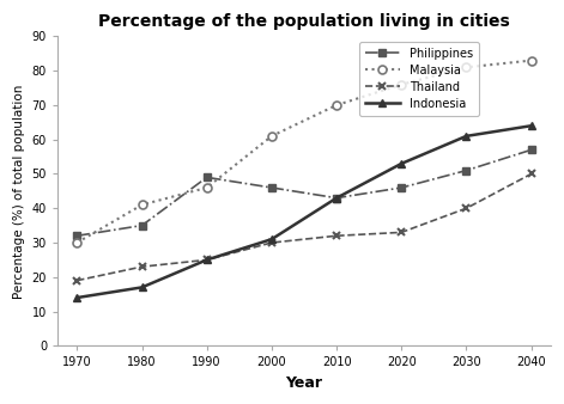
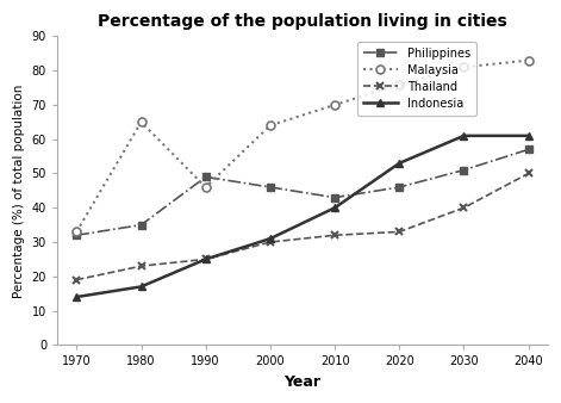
Malaysia/1970: 30 -> 33
Malaysia/1980: 41 -> 65
Malaysia/2000: 61 -> 64
Indonesia/2010: 43 -> 40
Indonesia/2040: 64 -> 61
